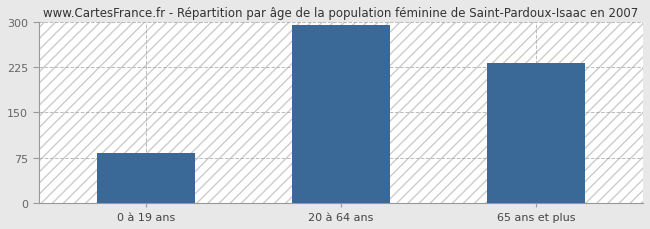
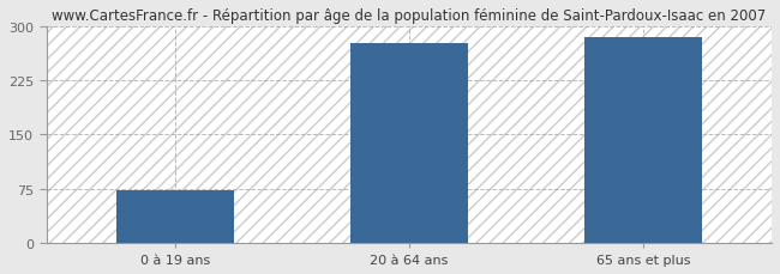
0 à 19 ans: 82 -> 72
20 à 64 ans: 295 -> 276
65 ans et plus: 232 -> 284
